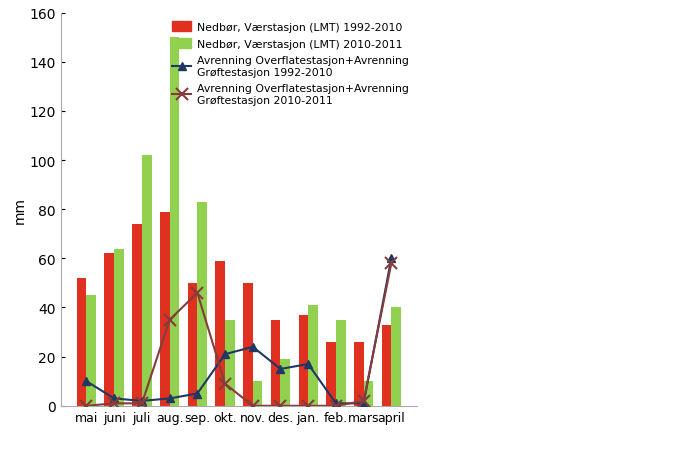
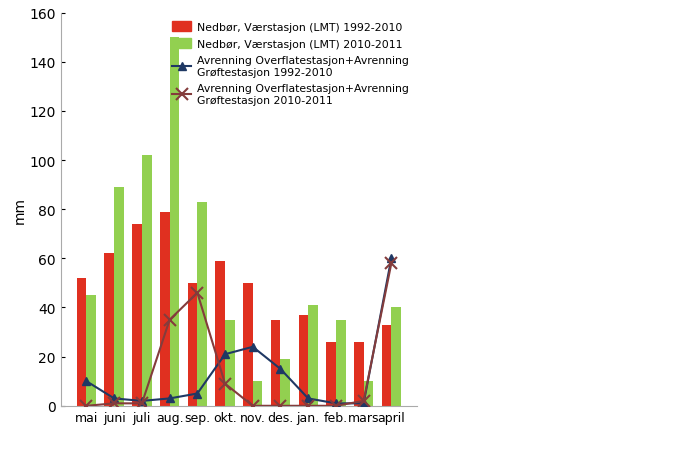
Nedbør, Værstasjon (LMT) 2010-2011/juni: 64 -> 89
Avrenning Overflatestasjon+Avrenning Grøftestasjon 1992-2010/jan.: 17 -> 3
